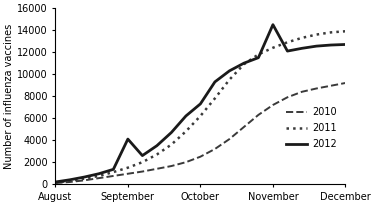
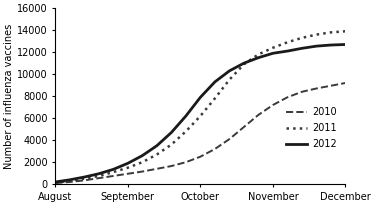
2012/September: 4100 -> 1900
2012/October: 7300 -> 7900
2012/November: 14500 -> 11900
